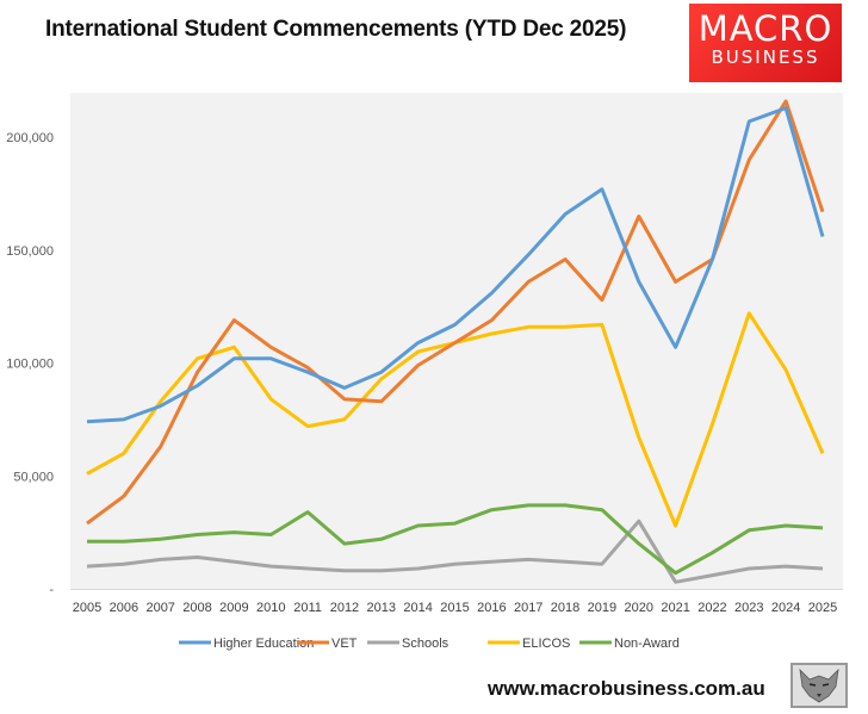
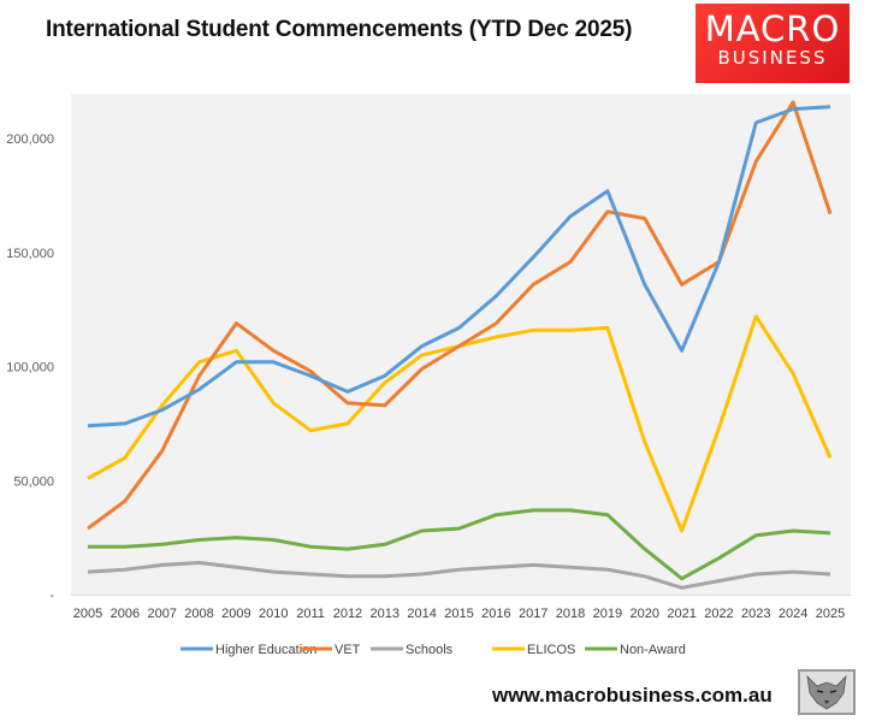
Non-Award/2011: 34000 -> 21000
VET/2019: 128000 -> 168000
Schools/2020: 30000 -> 8000
Higher Education/2025: 156000 -> 214000
